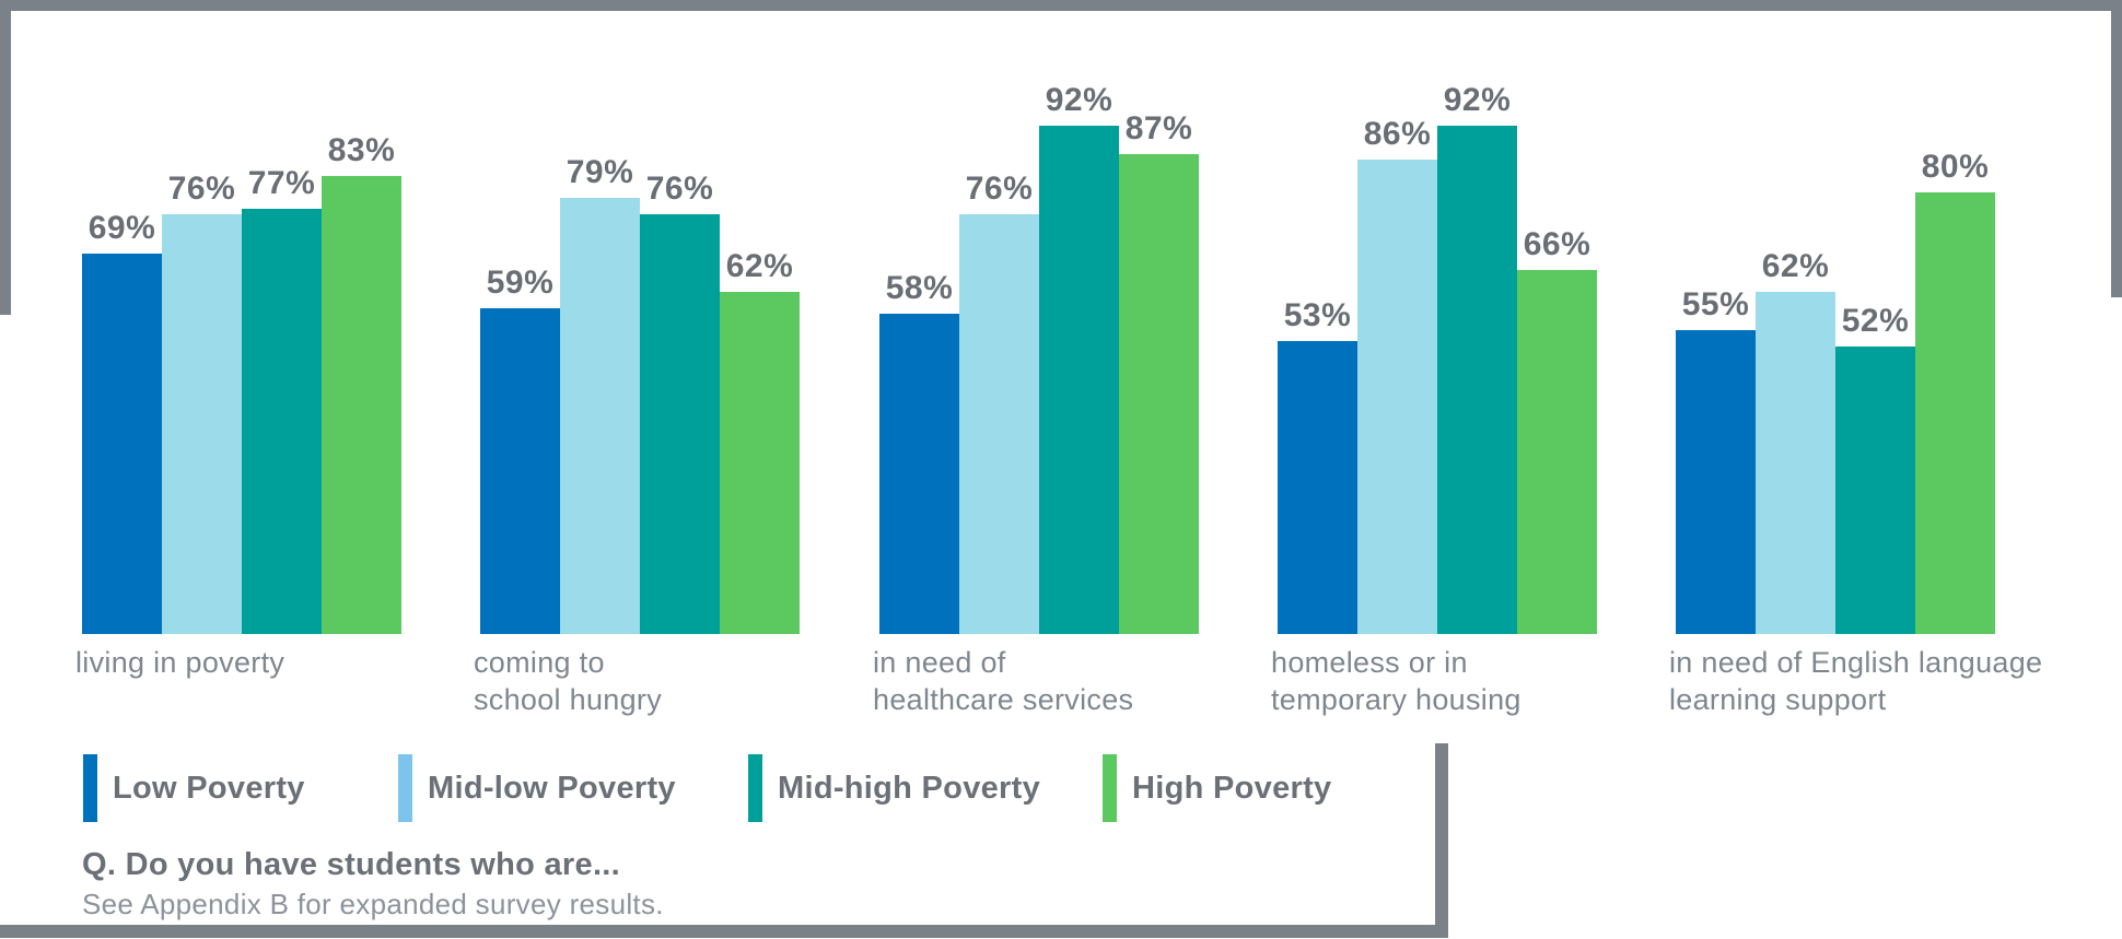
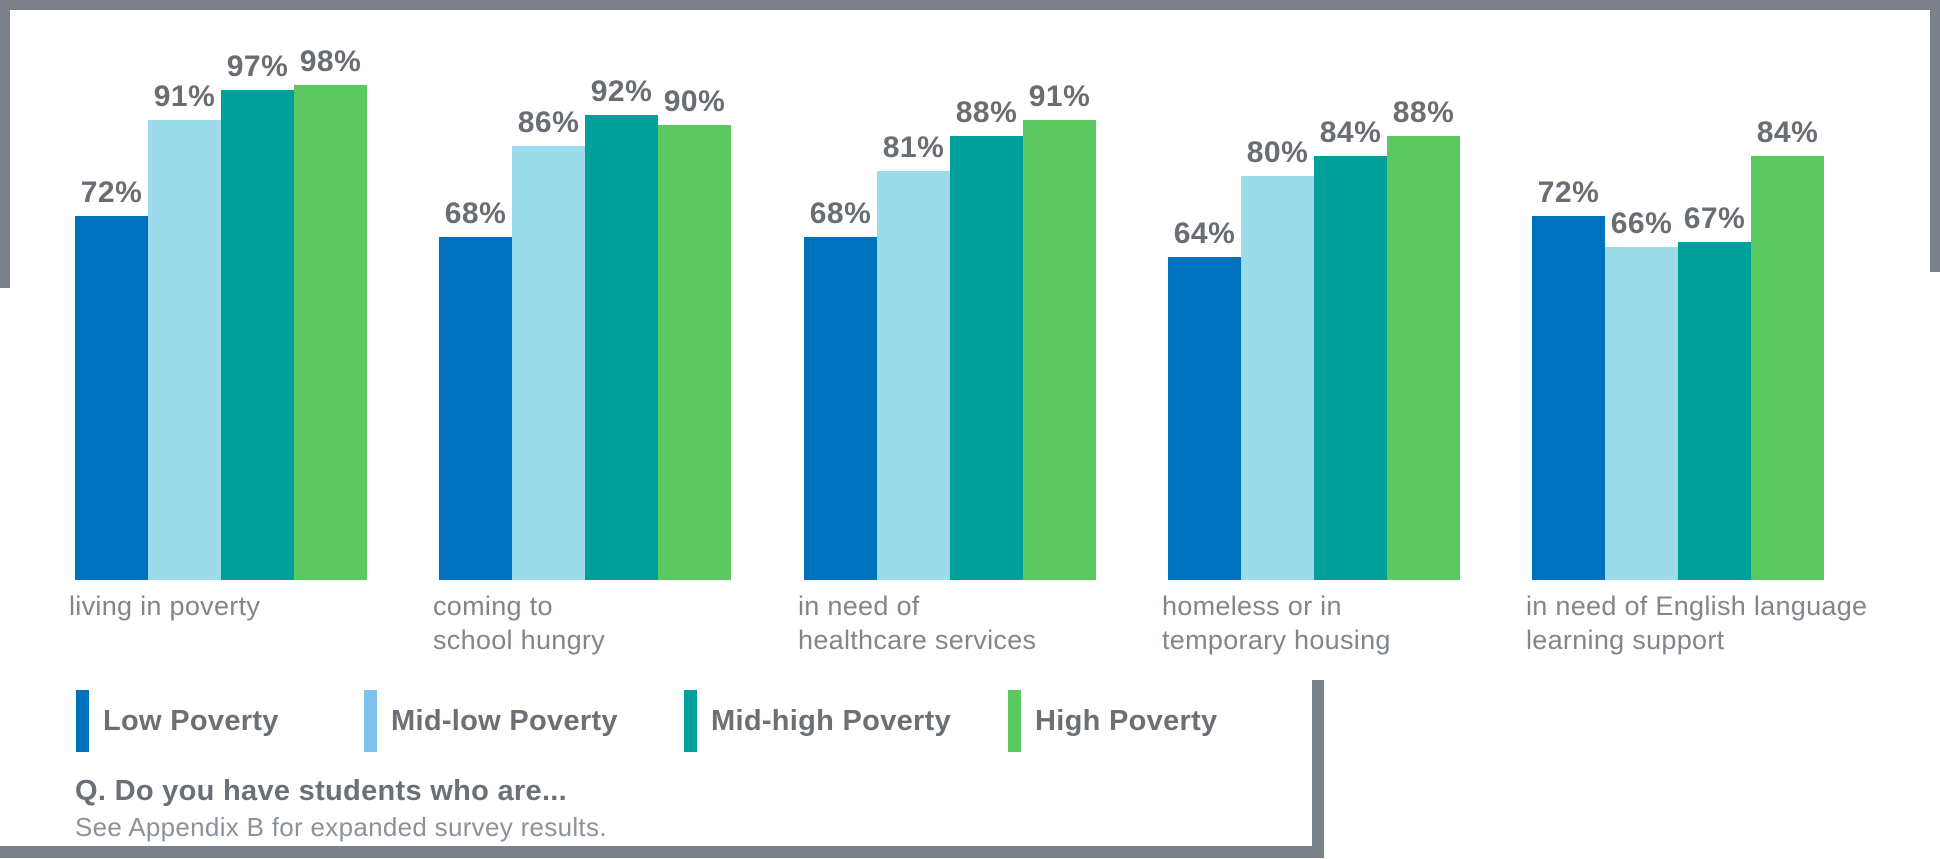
Low Poverty/living in poverty: 69% -> 72%
Mid-low Poverty/living in poverty: 76% -> 91%
Mid-high Poverty/living in poverty: 77% -> 97%
High Poverty/living in poverty: 83% -> 98%
Low Poverty/coming to school hungry: 59% -> 68%
Mid-low Poverty/coming to school hungry: 79% -> 86%
Mid-high Poverty/coming to school hungry: 76% -> 92%
High Poverty/coming to school hungry: 62% -> 90%
Low Poverty/in need of healthcare services: 58% -> 68%
Mid-low Poverty/in need of healthcare services: 76% -> 81%
Mid-high Poverty/in need of healthcare services: 92% -> 88%
High Poverty/in need of healthcare services: 87% -> 91%
Low Poverty/homeless or in temporary housing: 53% -> 64%
Mid-low Poverty/homeless or in temporary housing: 86% -> 80%
Mid-high Poverty/homeless or in temporary housing: 92% -> 84%
High Poverty/homeless or in temporary housing: 66% -> 88%
Low Poverty/in need of English language learning support: 55% -> 72%
Mid-low Poverty/in need of English language learning support: 62% -> 66%
Mid-high Poverty/in need of English language learning support: 52% -> 67%
High Poverty/in need of English language learning support: 80% -> 84%
